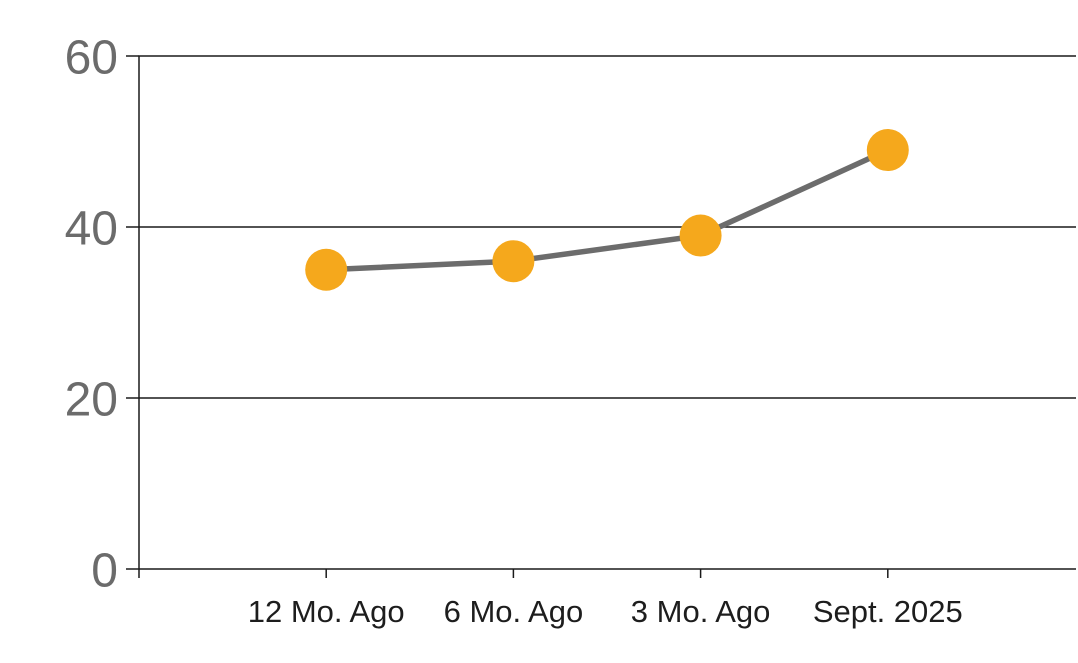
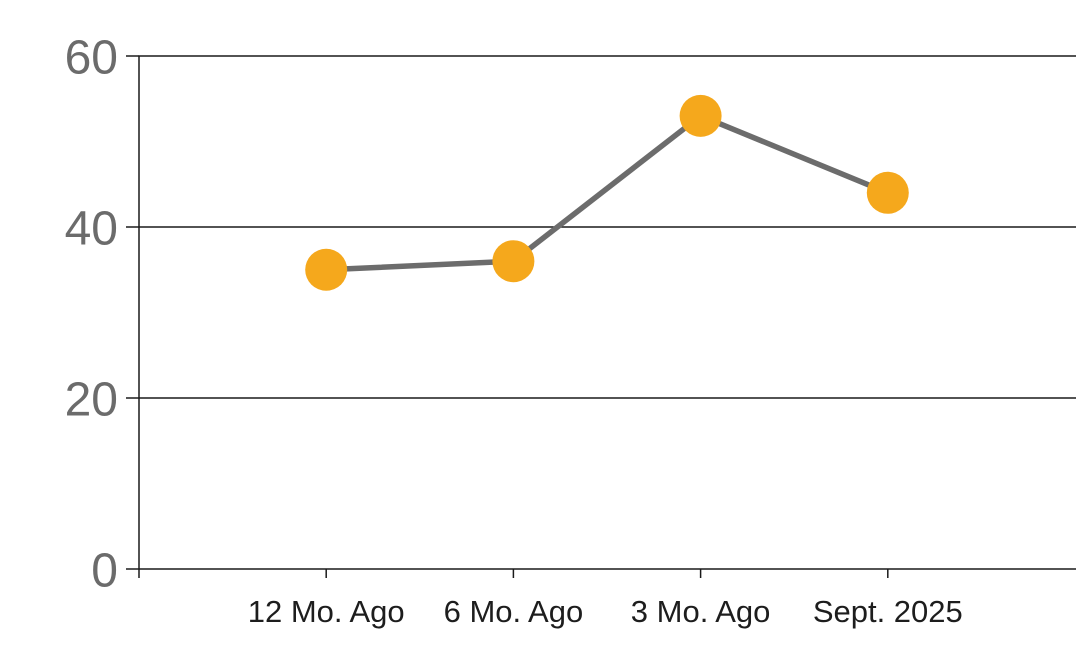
3 Mo. Ago: 39 -> 53
Sept. 2025: 49 -> 44
